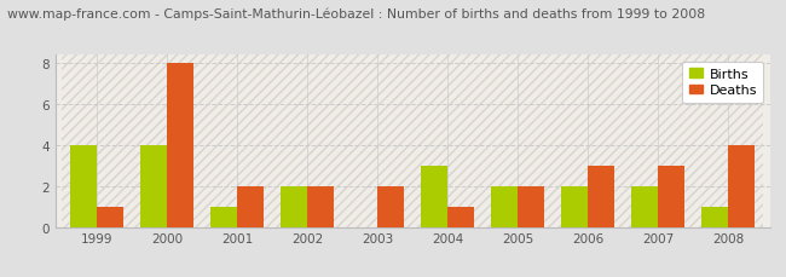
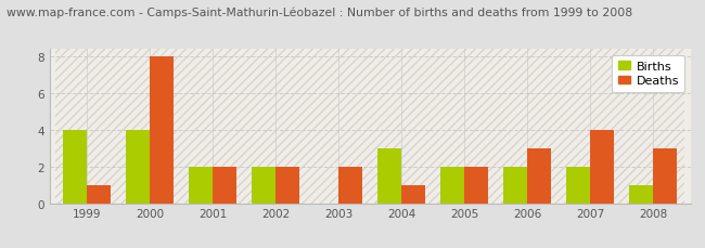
Births/2001: 1 -> 2
Deaths/2007: 3 -> 4
Deaths/2008: 4 -> 3
